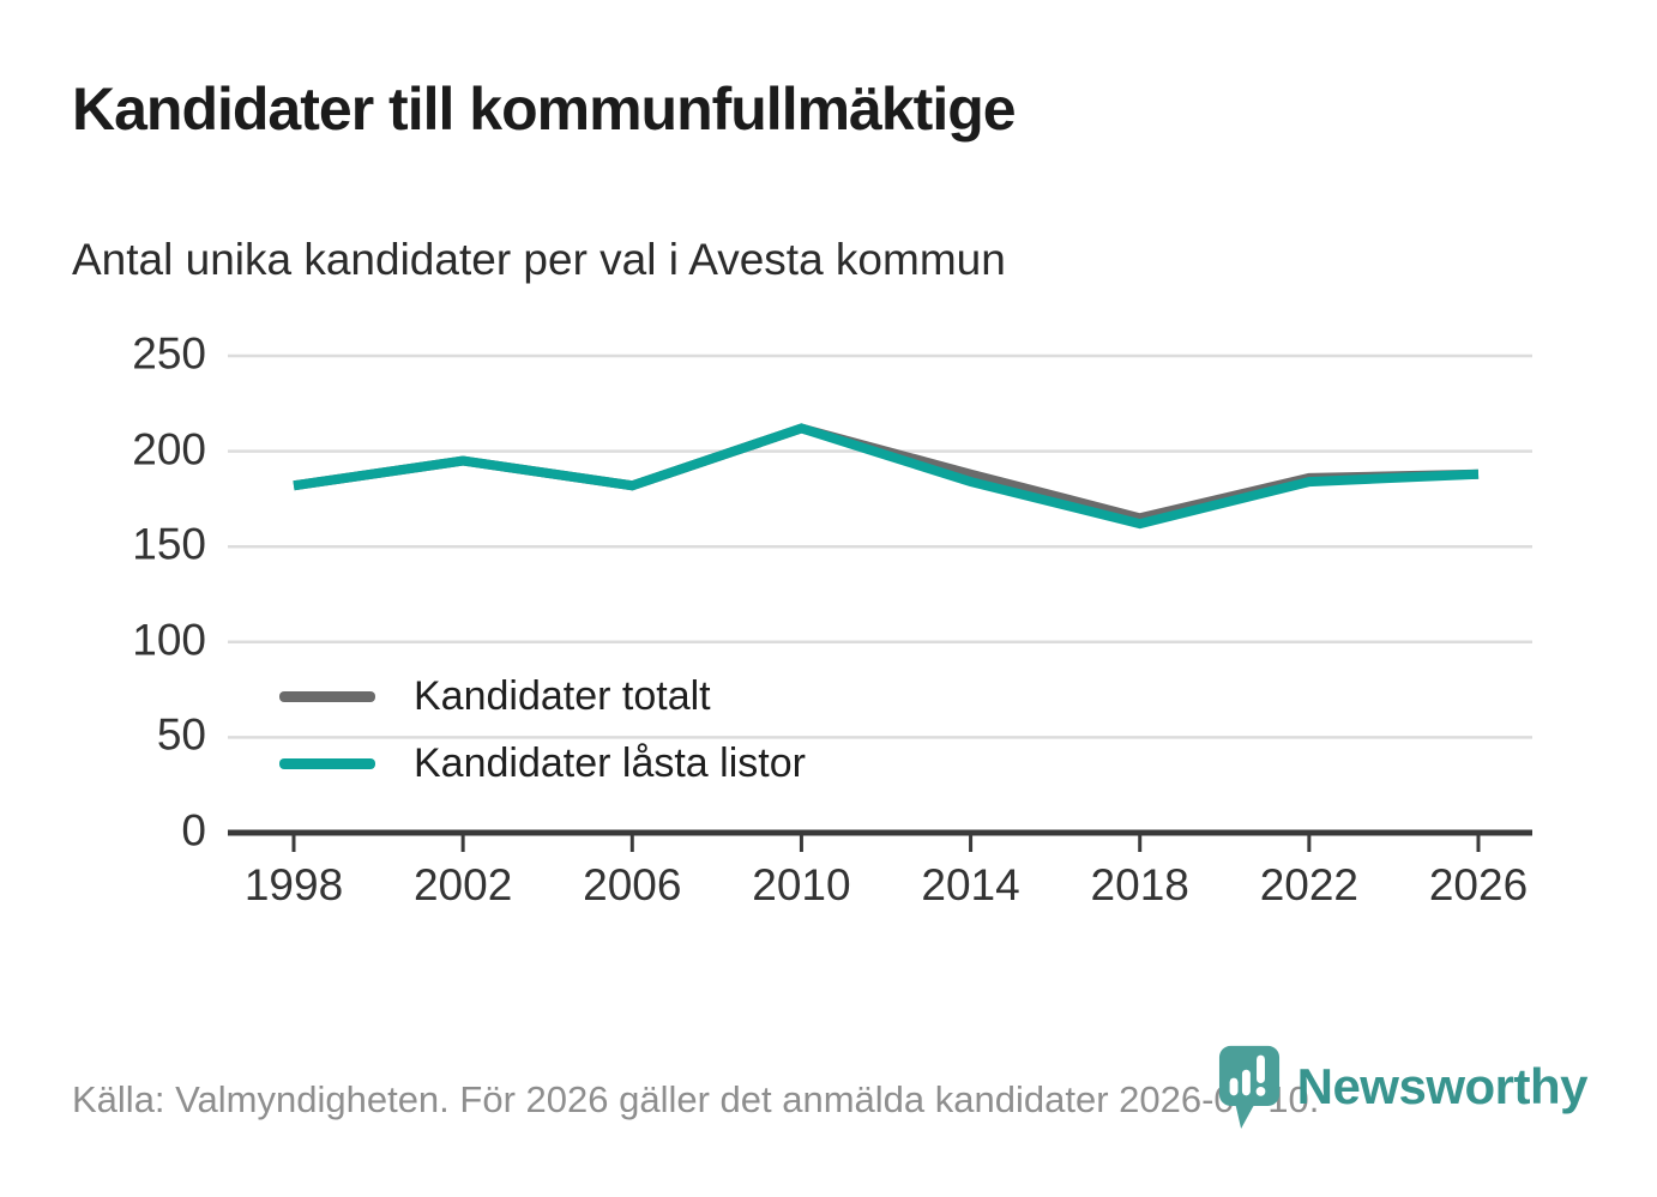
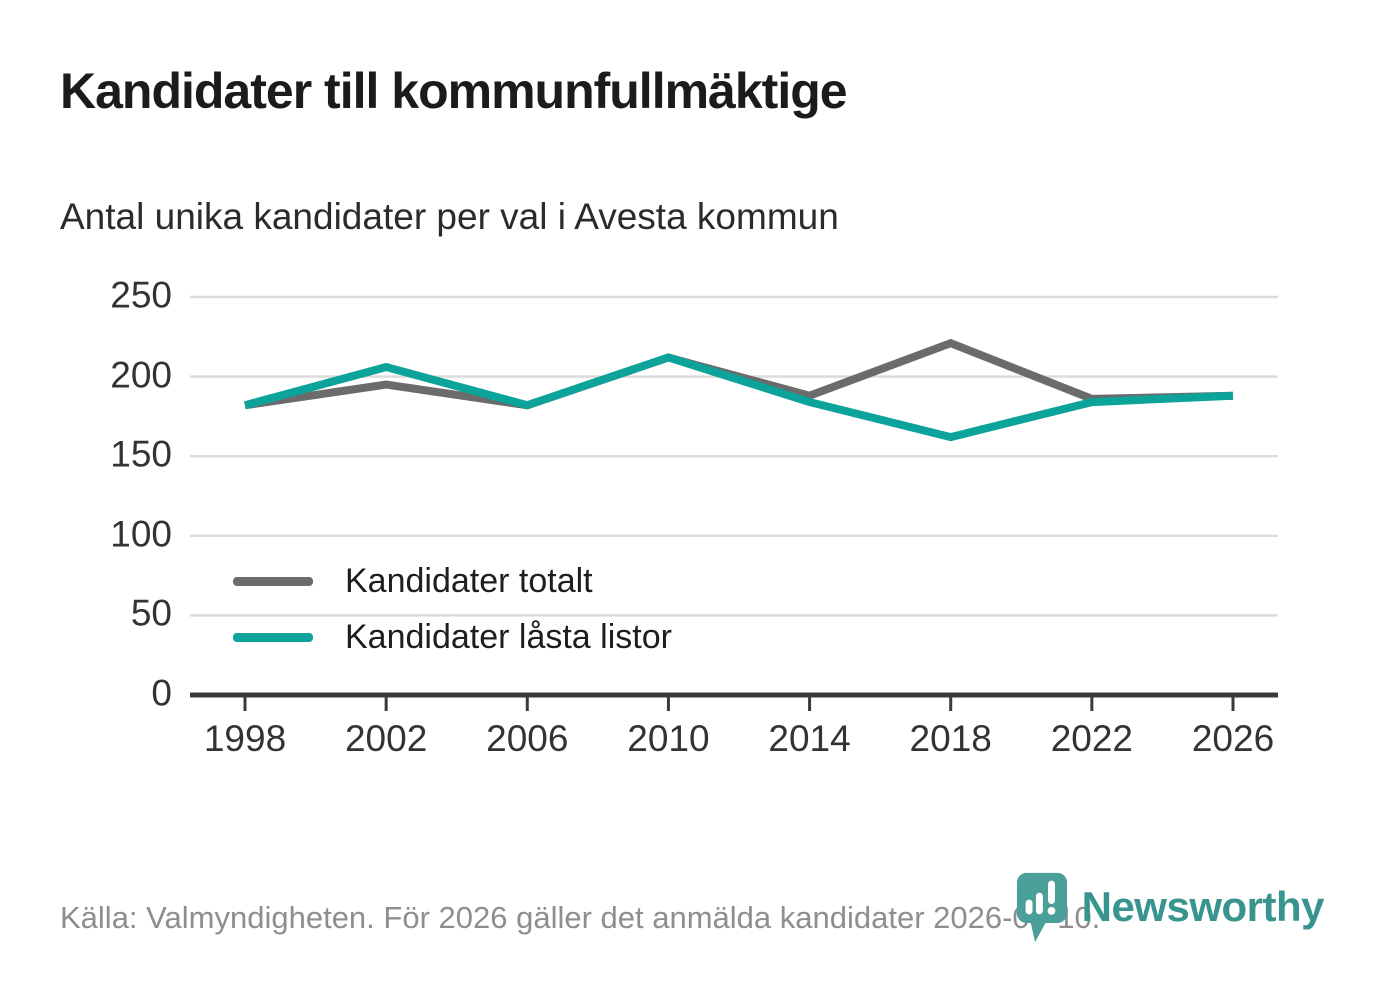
Kandidater låsta listor/2002: 195 -> 206
Kandidater totalt/2018: 165 -> 221
